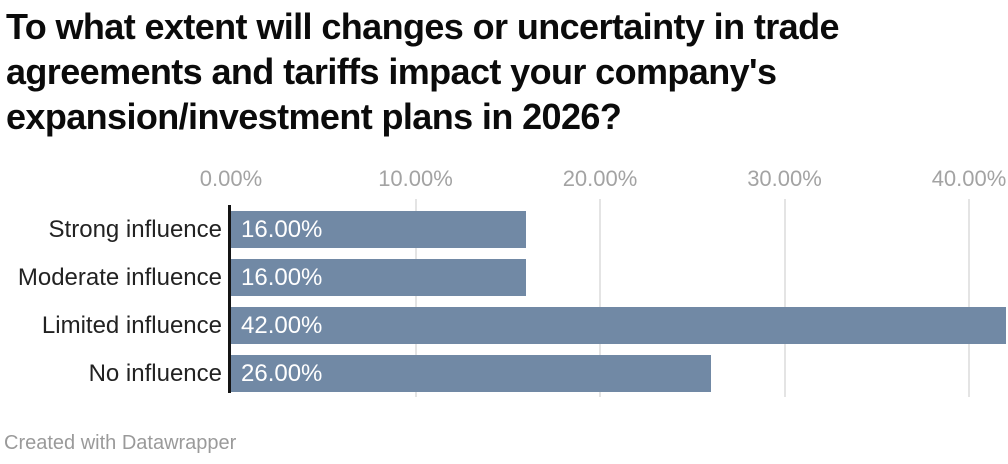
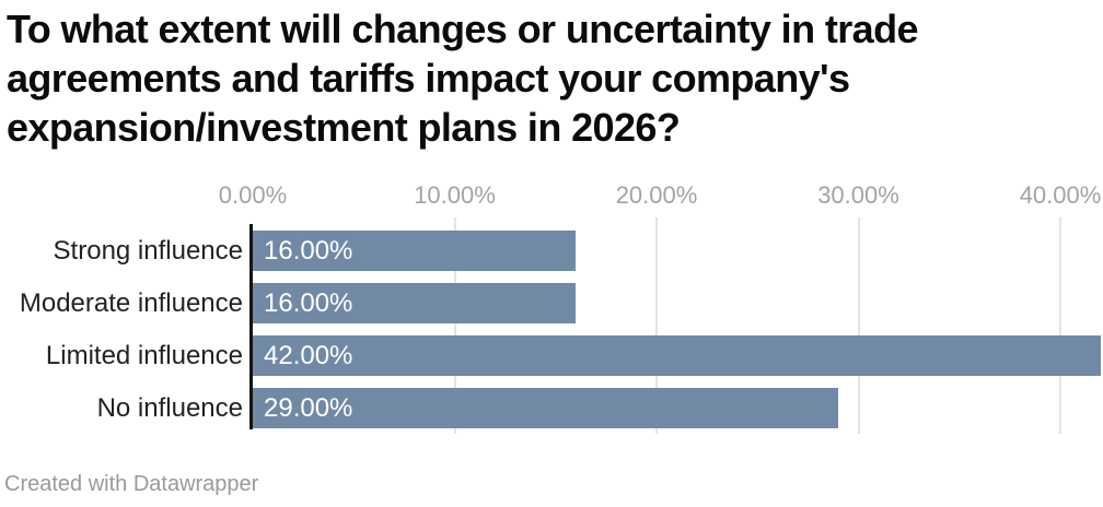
No influence: 26.00% -> 29.00%
